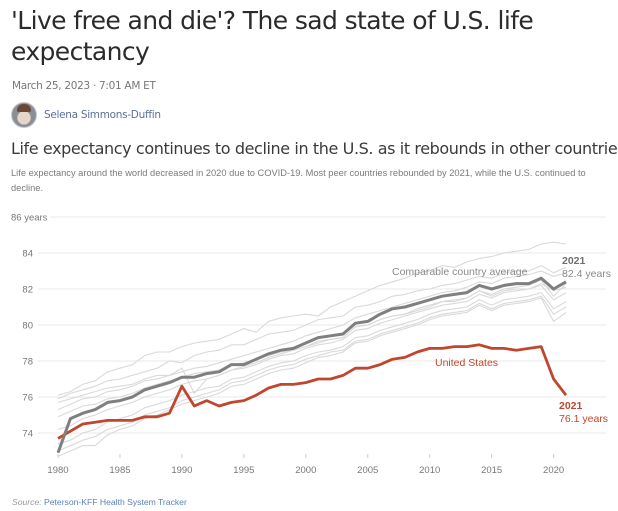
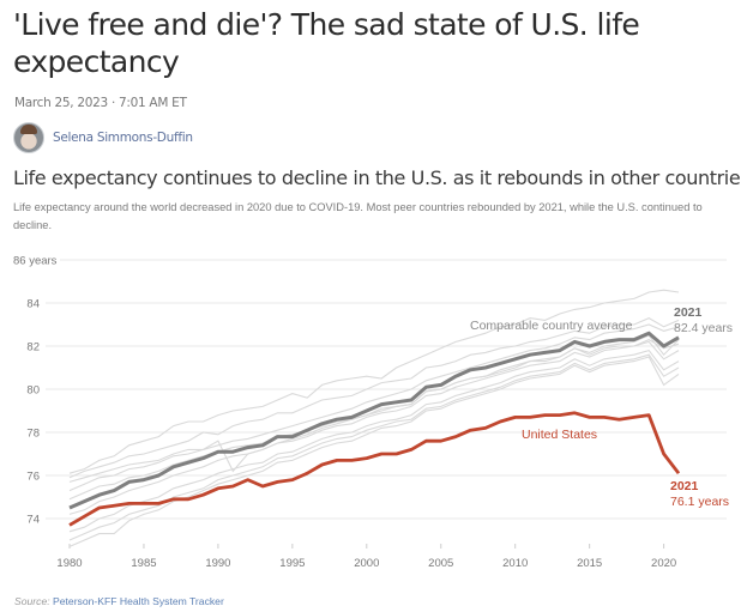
Comparable country average/1980: 72.9 -> 74.5
United States/1990: 76.6 -> 75.4
